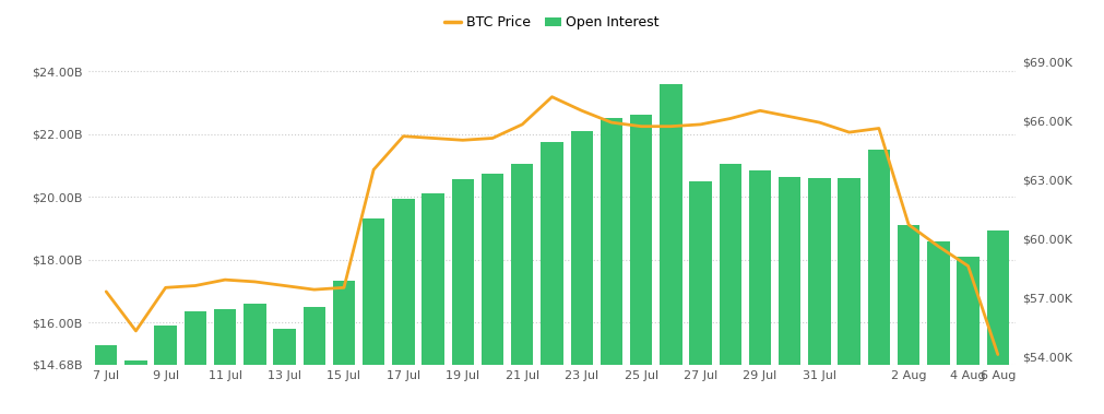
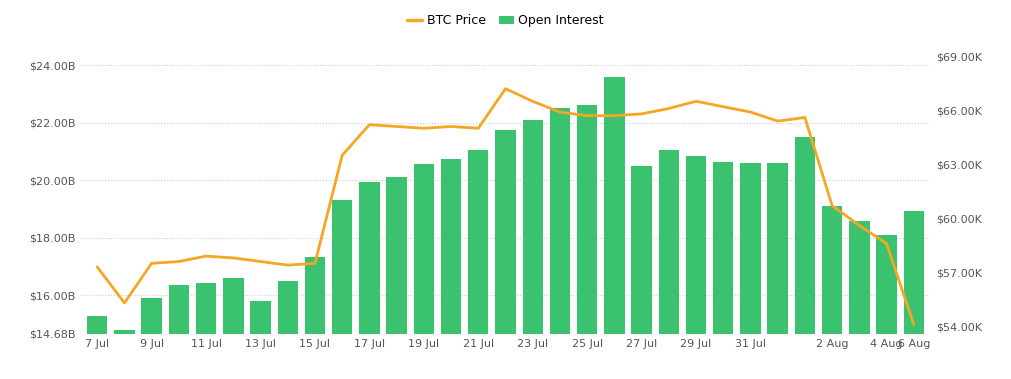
BTC Price/21 Jul: $65.8K -> $65.0K
